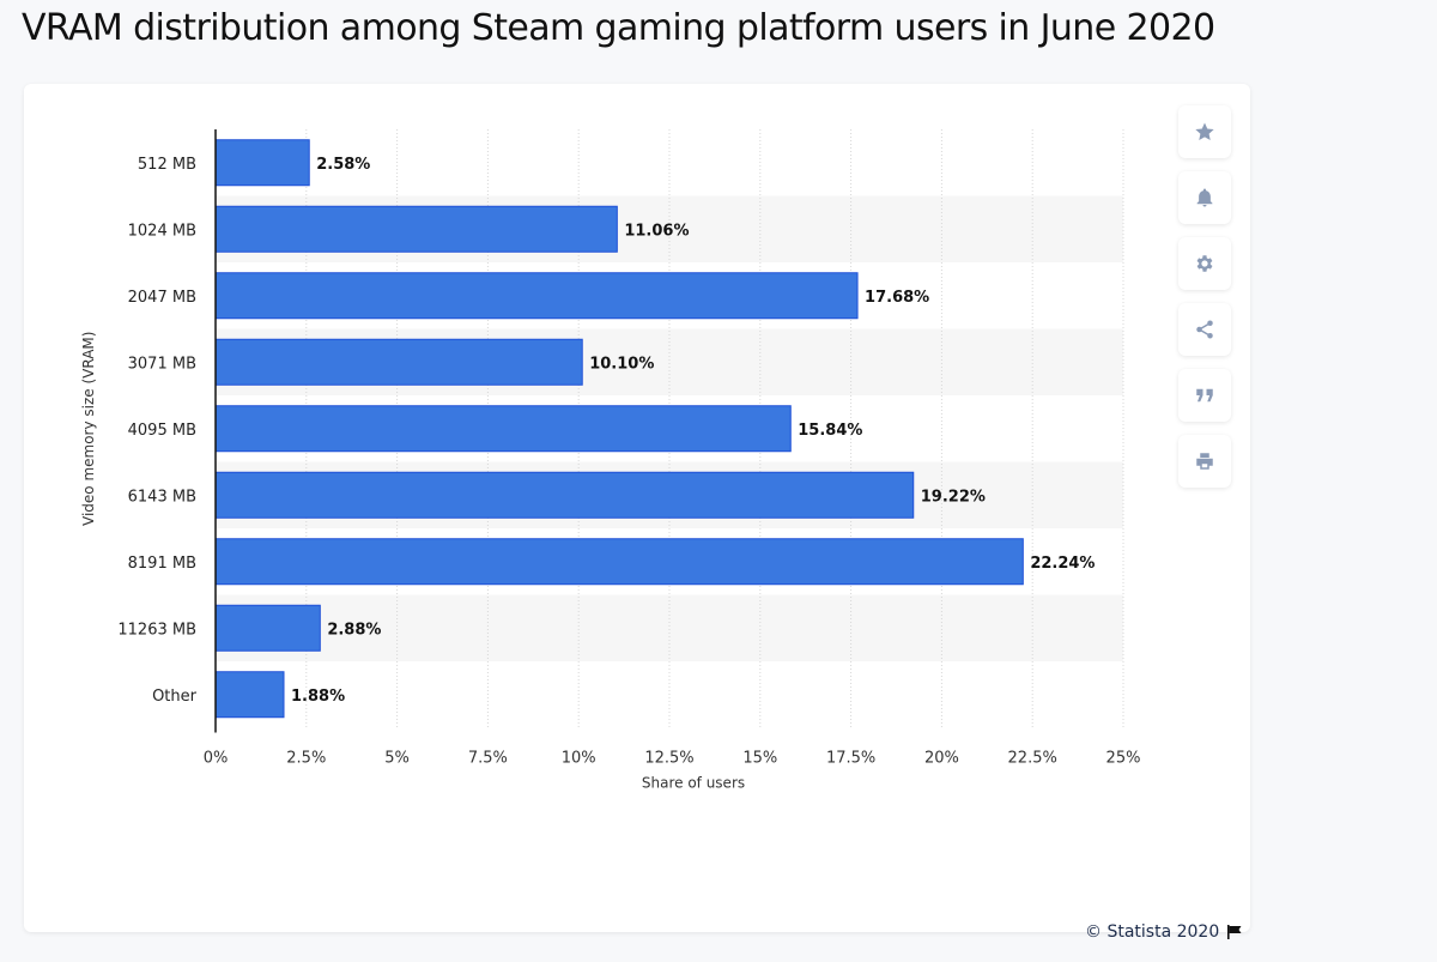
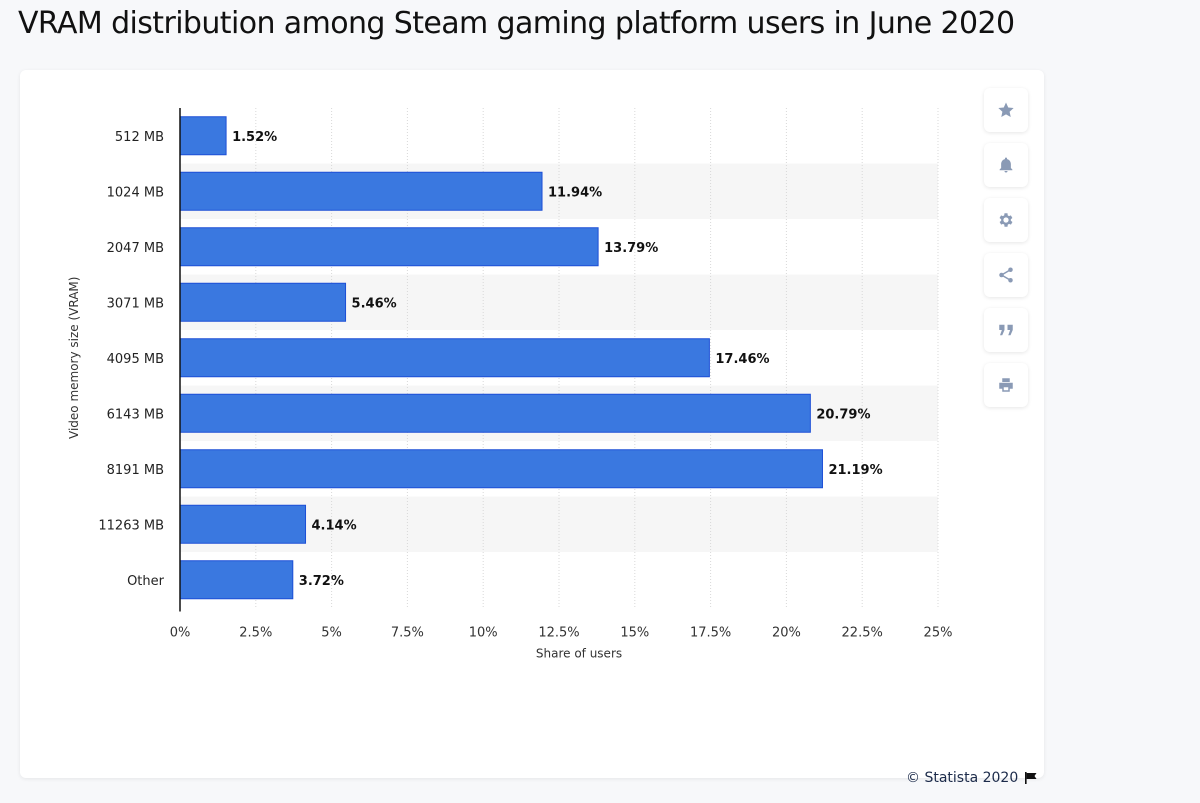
512 MB: 2.58% -> 1.52%
1024 MB: 11.06% -> 11.94%
2047 MB: 17.68% -> 13.79%
3071 MB: 10.10% -> 5.46%
4095 MB: 15.84% -> 17.46%
6143 MB: 19.22% -> 20.79%
8191 MB: 22.24% -> 21.19%
11263 MB: 2.88% -> 4.14%
Other: 1.88% -> 3.72%
